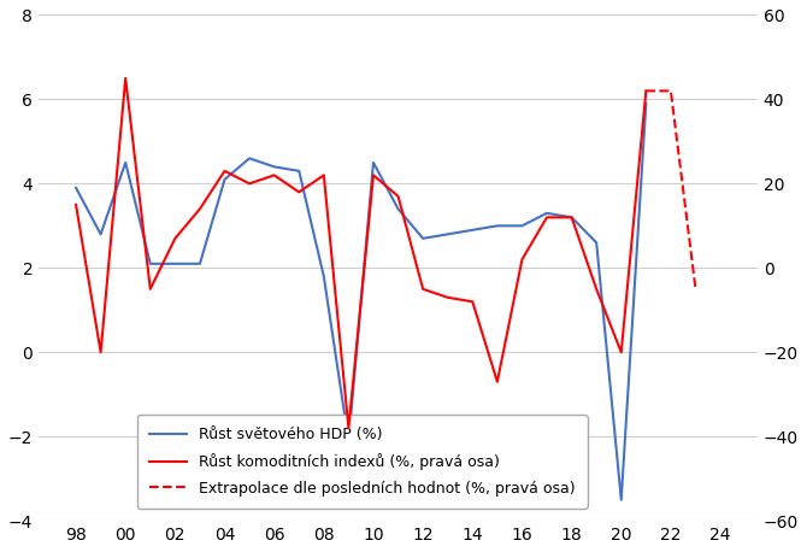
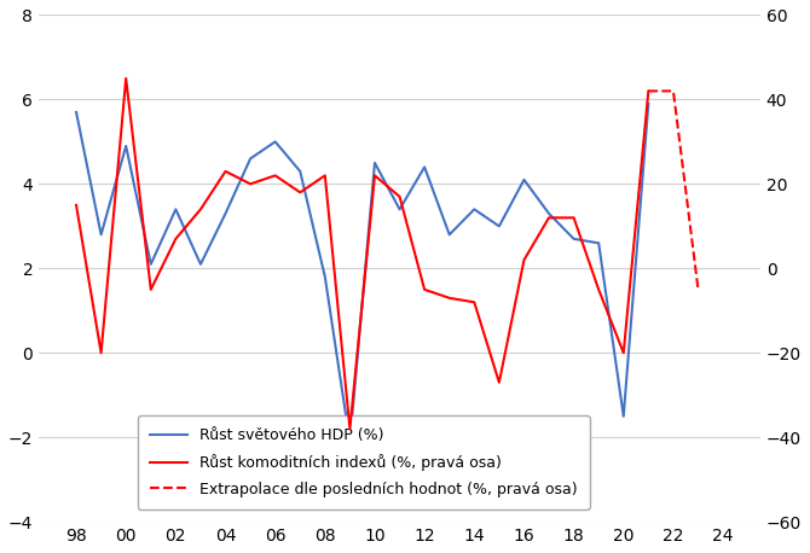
Růst světového HDP (%)/98: 3.9 -> 5.7
Růst světového HDP (%)/00: 4.5 -> 4.9
Růst světového HDP (%)/02: 2.1 -> 3.4
Růst světového HDP (%)/04: 4.1 -> 3.3
Růst světového HDP (%)/06: 4.4 -> 5.0
Růst světového HDP (%)/12: 2.7 -> 4.4
Růst světového HDP (%)/14: 2.9 -> 3.4
Růst světového HDP (%)/16: 3.0 -> 4.1
Růst světového HDP (%)/18: 3.2 -> 2.7
Růst světového HDP (%)/20: -3.5 -> -1.5
